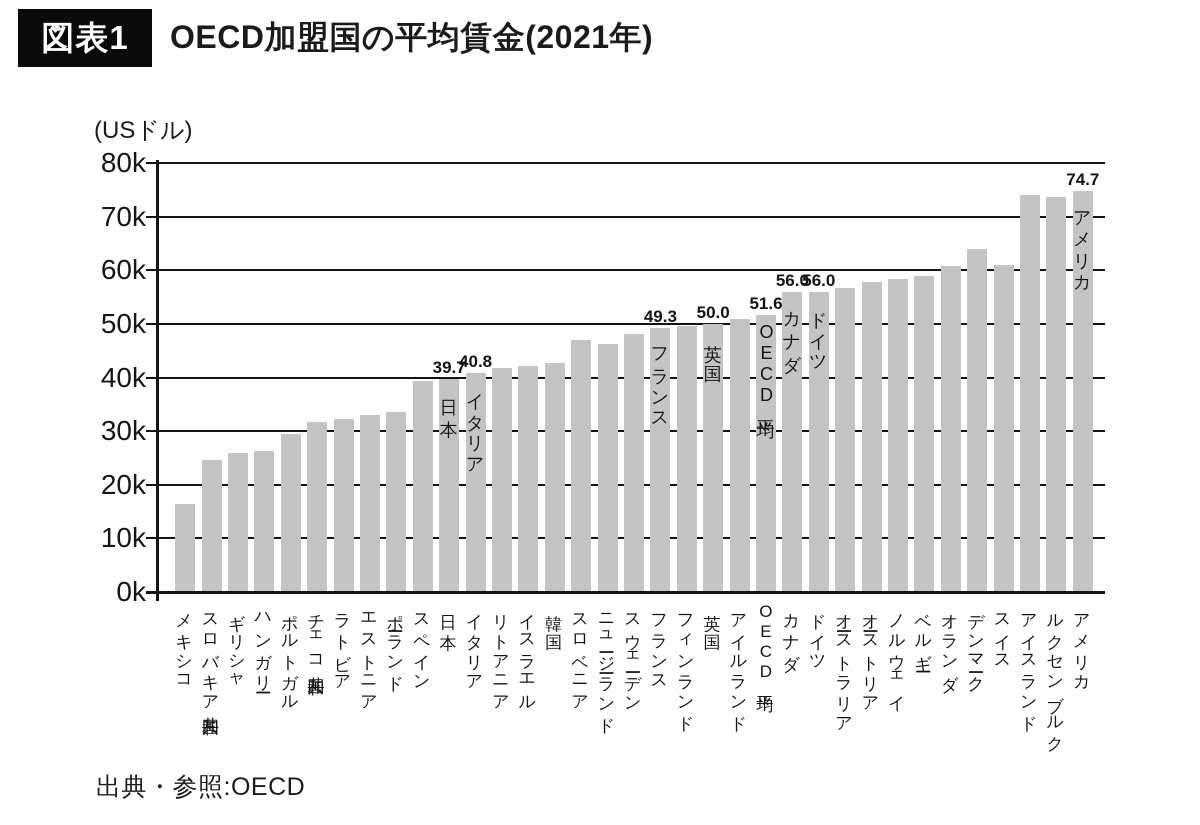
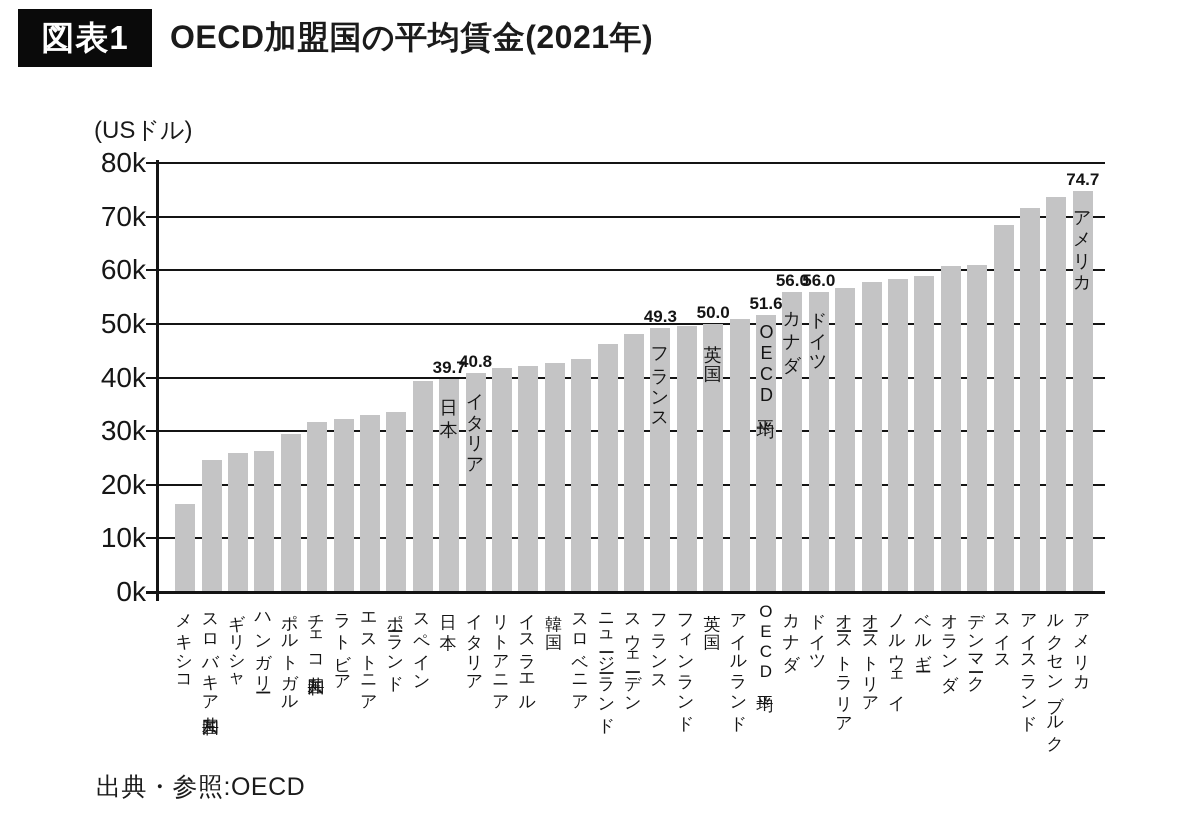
スロベニア: 47k -> 43k
デンマーク: 64k -> 61k
スイス: 61k -> 68k
アイスランド: 74k -> 72k
